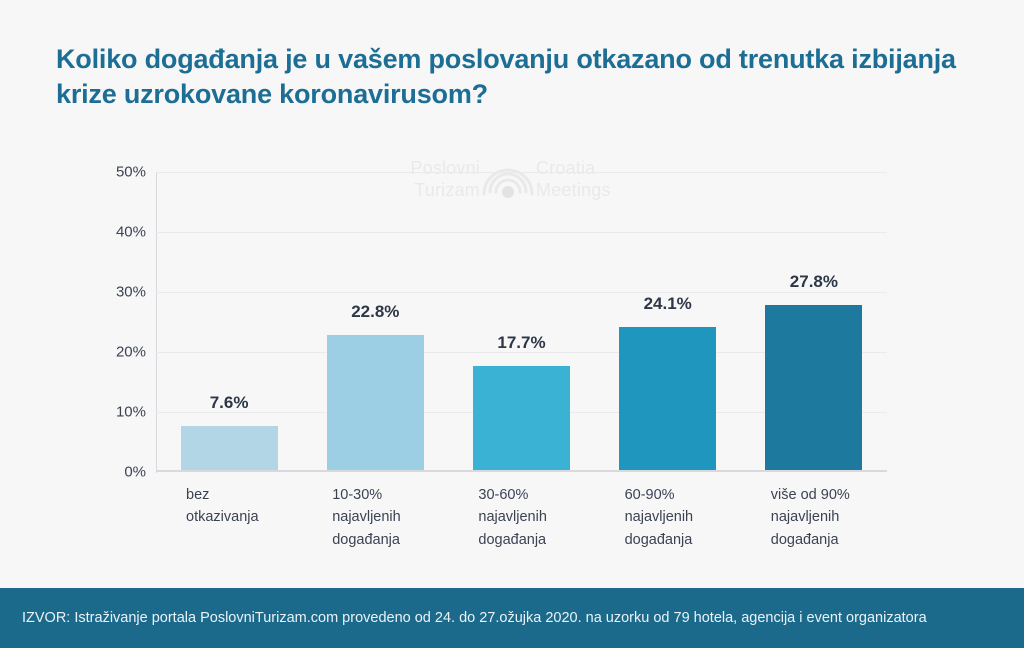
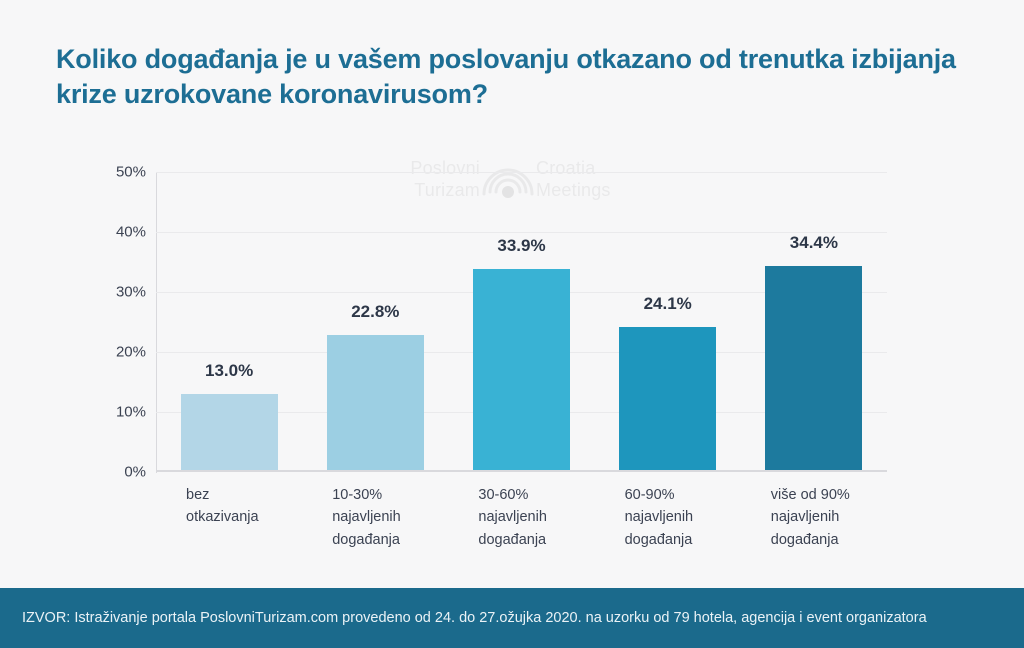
bez otkazivanja: 7.6% -> 13.0%
30-60% najavljenih događanja: 17.7% -> 33.9%
više od 90% najavljenih događanja: 27.8% -> 34.4%
